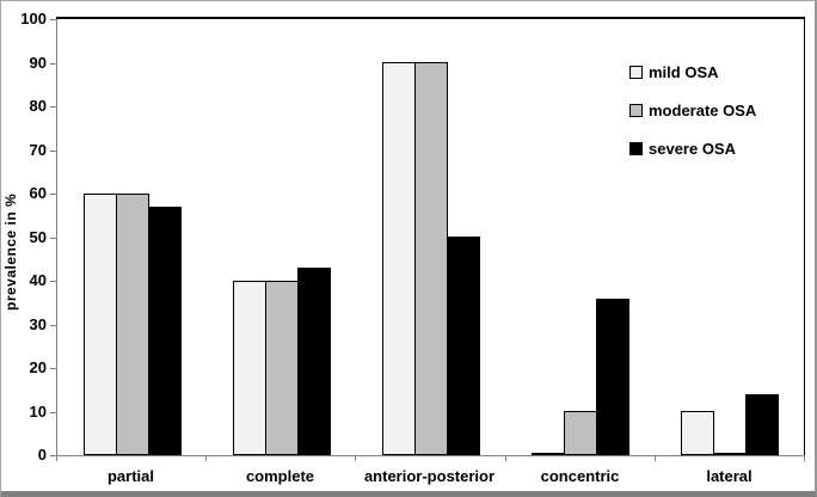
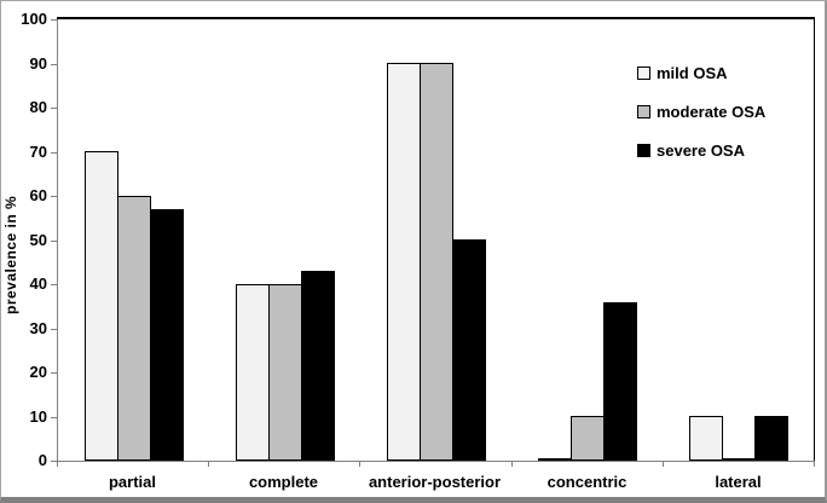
mild OSA/partial: 60 -> 70
severe OSA/lateral: 14 -> 10
